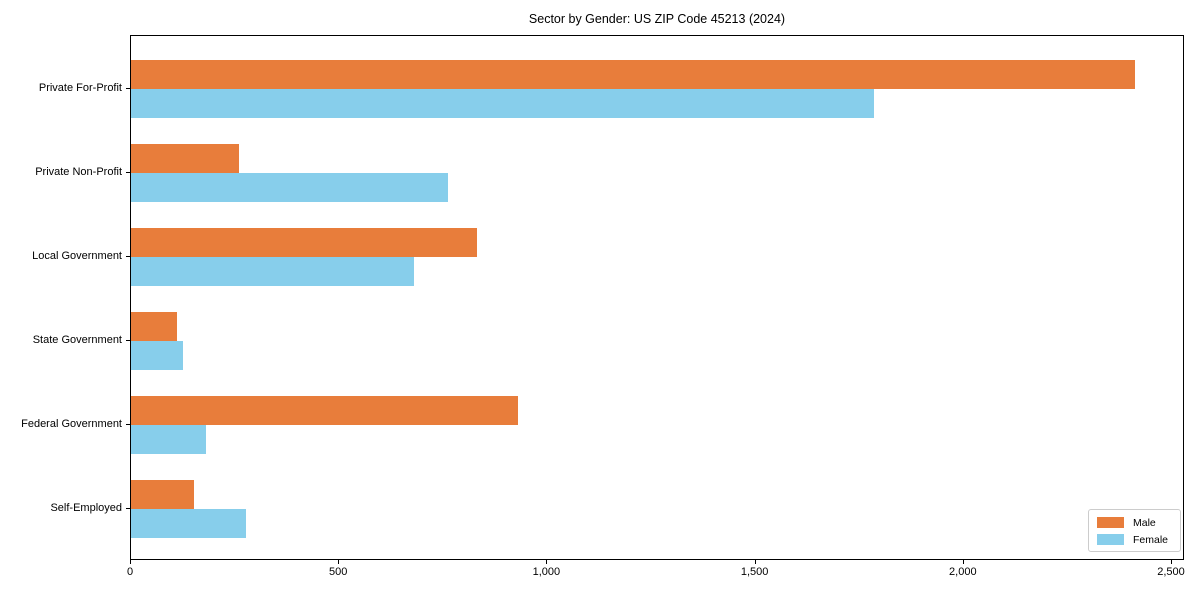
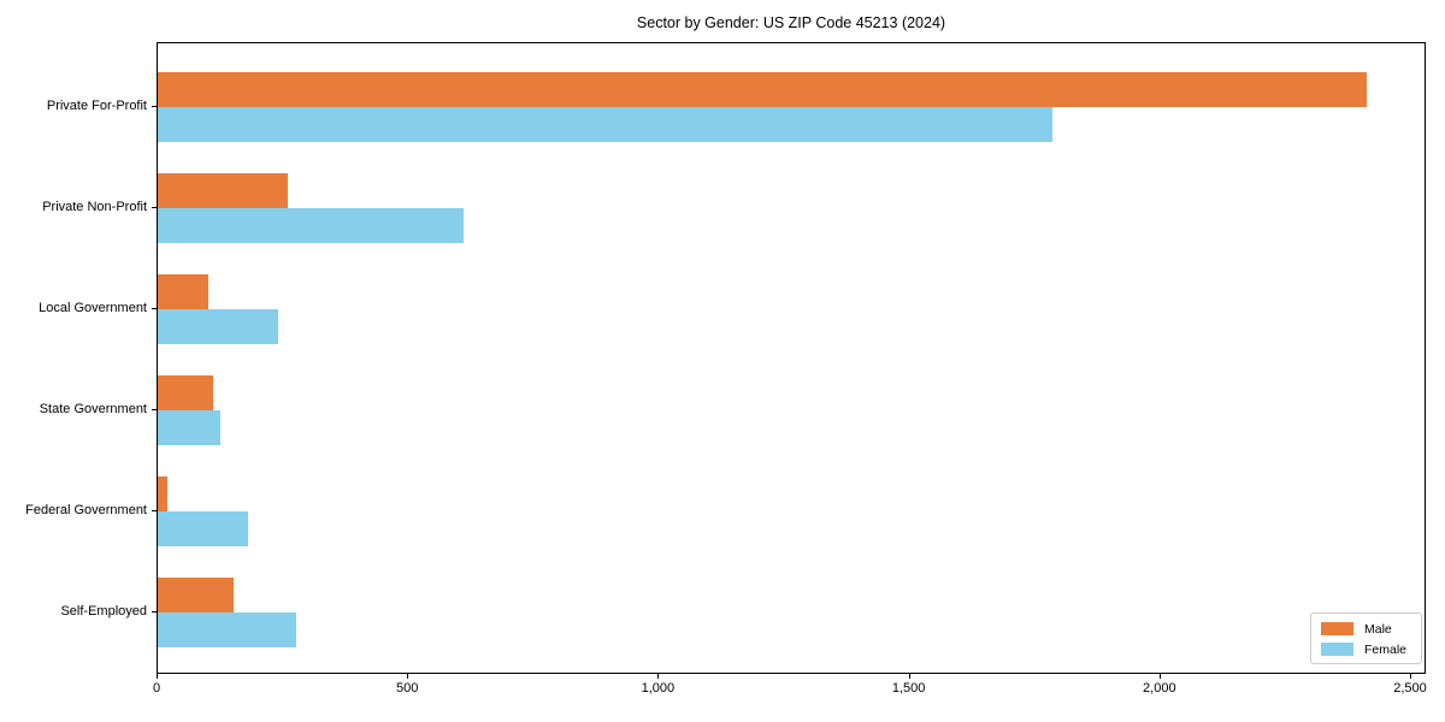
Female/Private Non-Profit: 760 -> 610
Male/Local Government: 830 -> 100
Female/Local Government: 680 -> 240
Male/Federal Government: 930 -> 20
